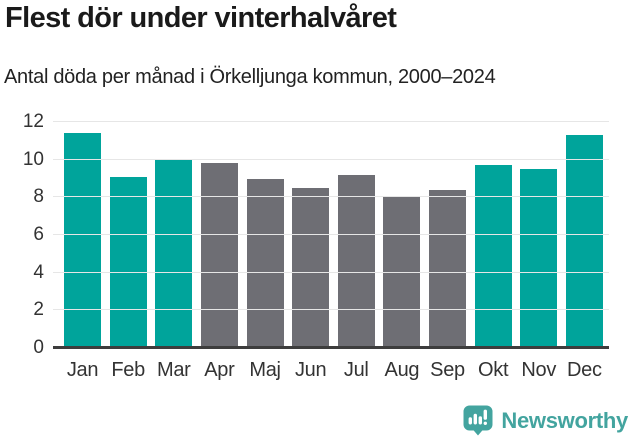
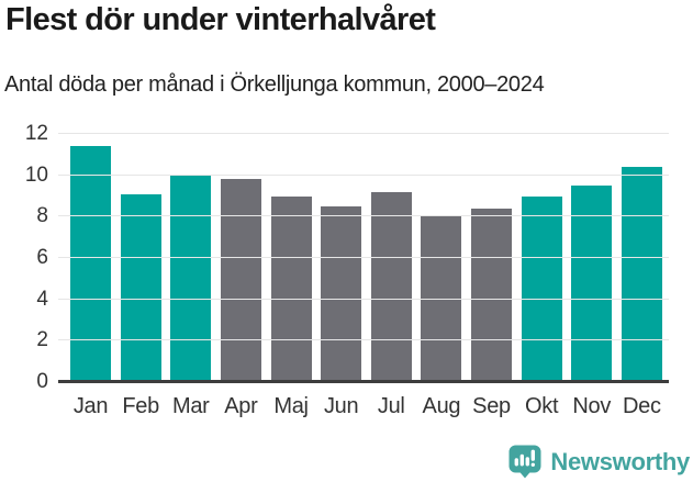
Okt: 9.7 -> 9.0
Dec: 11.3 -> 10.4
